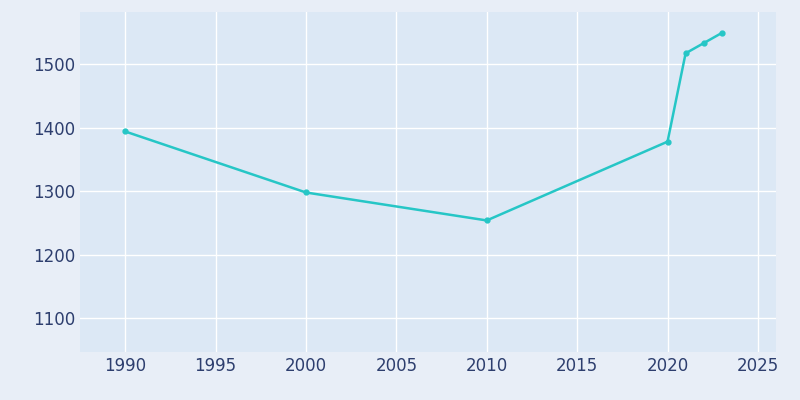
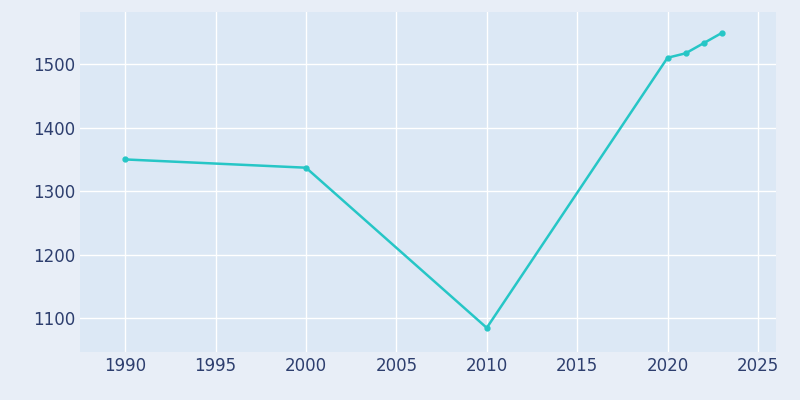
1990: 1394 -> 1350
2000: 1298 -> 1337
2010: 1254 -> 1085
2020: 1378 -> 1510
